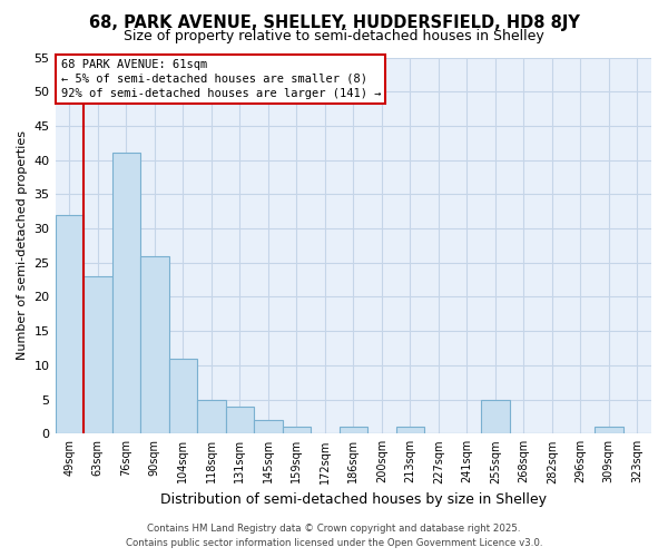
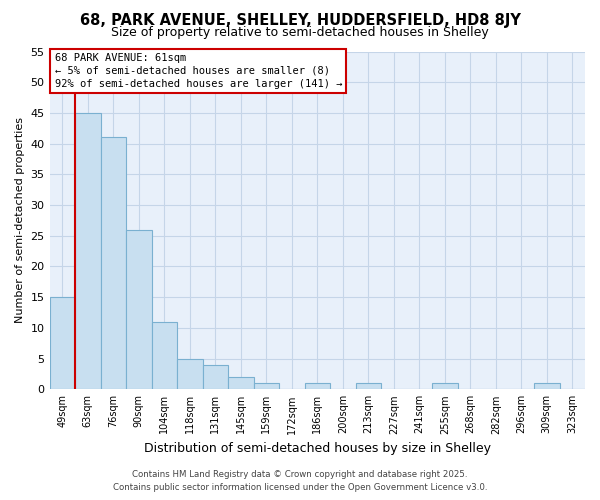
49sqm: 32 -> 15
63sqm: 23 -> 45
255sqm: 5 -> 1
